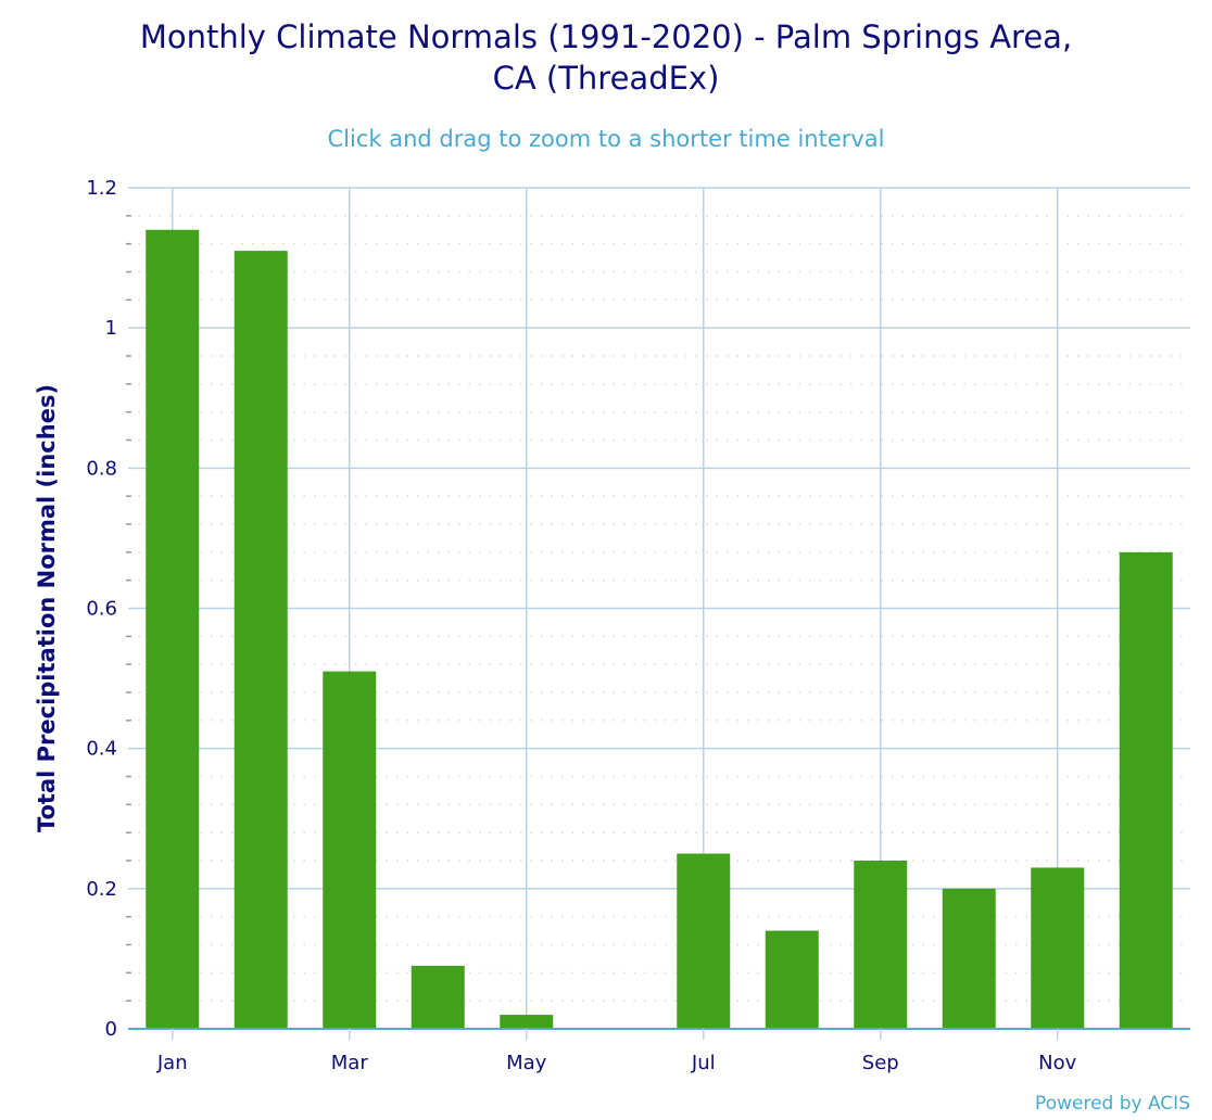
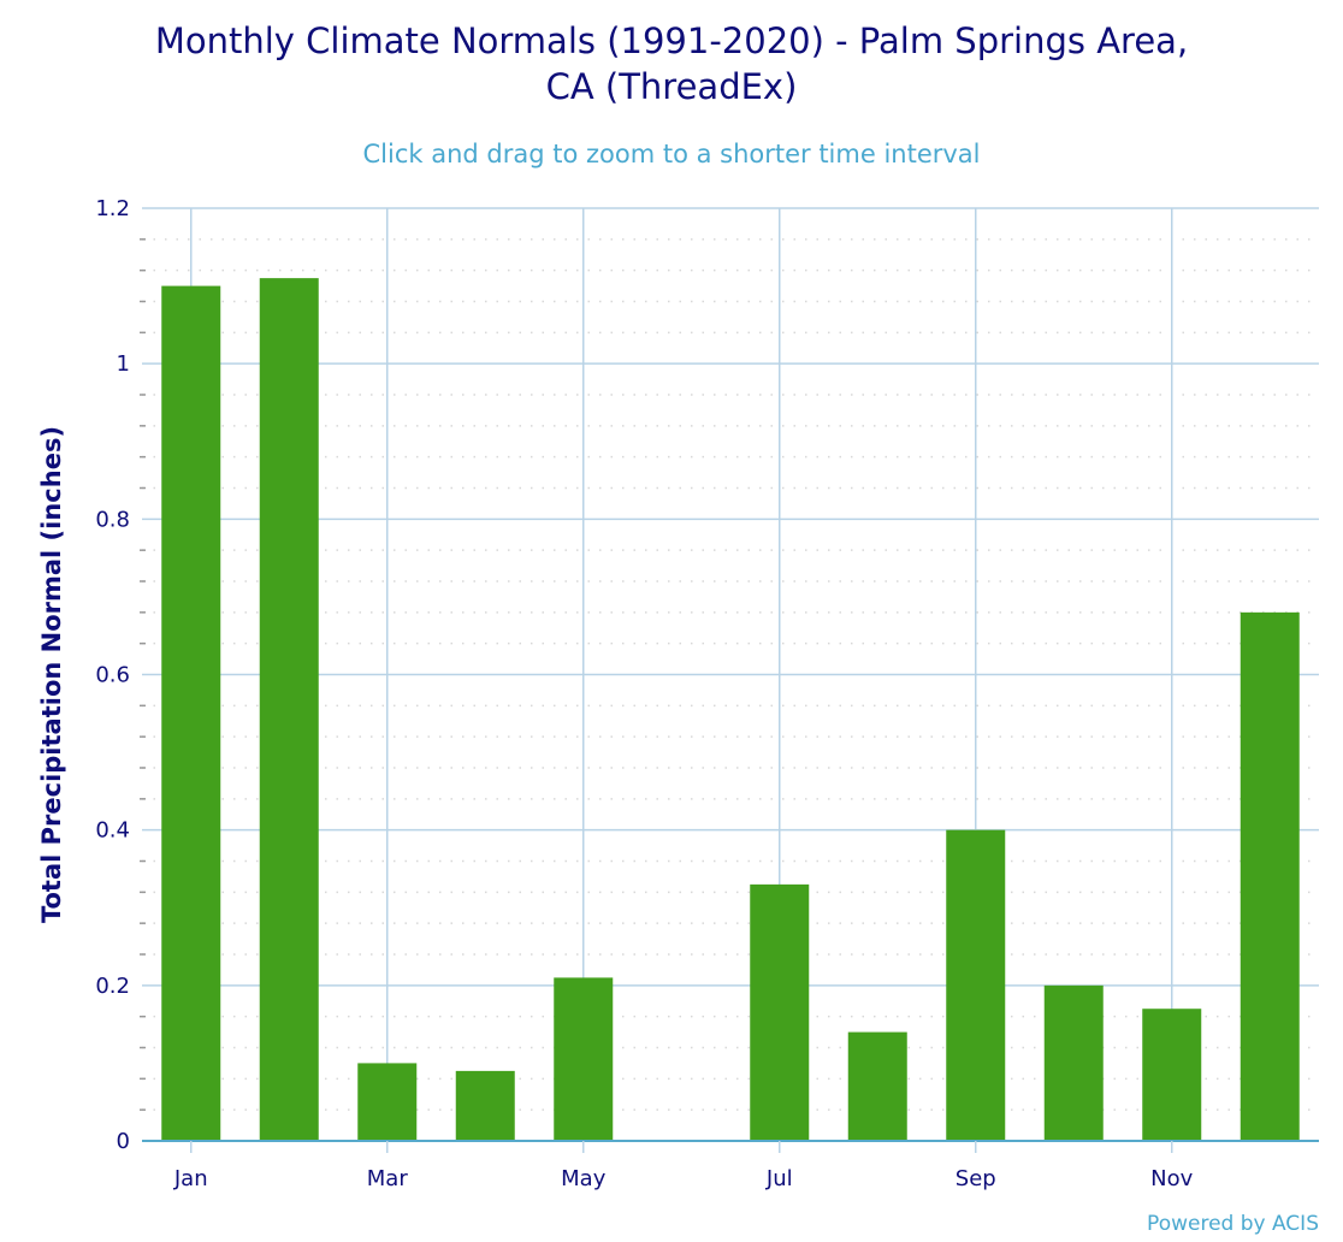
Jan: 1.14 -> 1.10
Mar: 0.51 -> 0.10
May: 0.02 -> 0.21
Jul: 0.25 -> 0.33
Sep: 0.24 -> 0.40
Nov: 0.23 -> 0.17
